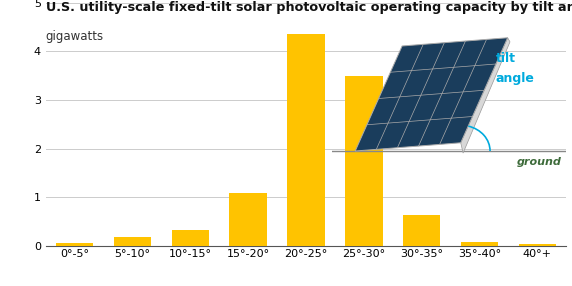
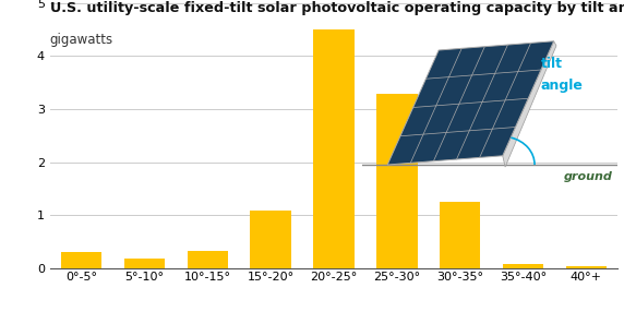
0°-5°: 0.07 -> 0.30
20°-25°: 4.35 -> 4.50
25°-30°: 3.50 -> 3.30
30°-35°: 0.63 -> 1.25
